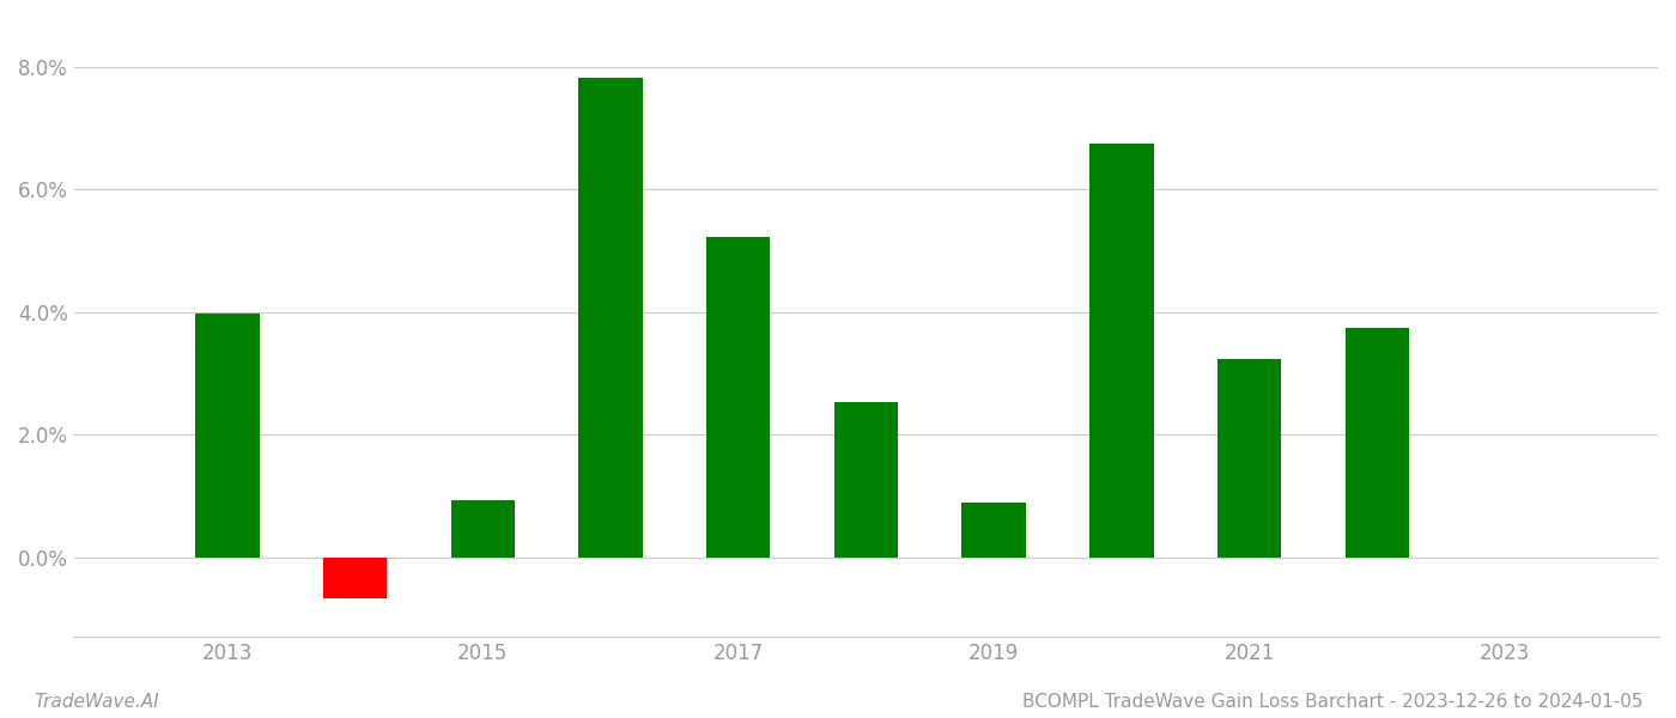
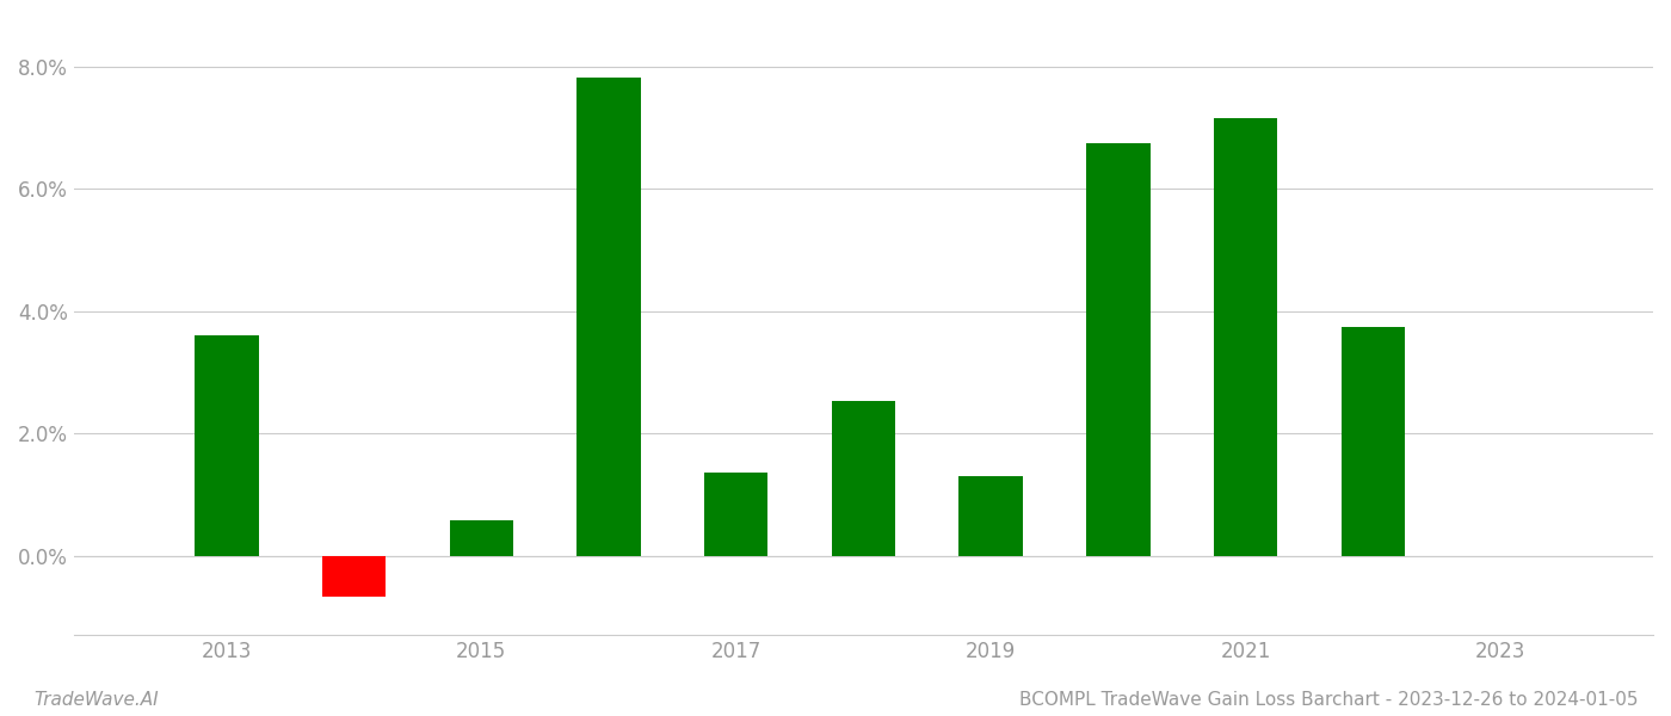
2013: 3.97% -> 3.60%
2015: 0.92% -> 0.58%
2017: 5.23% -> 1.36%
2019: 0.89% -> 1.30%
2021: 3.23% -> 7.16%
